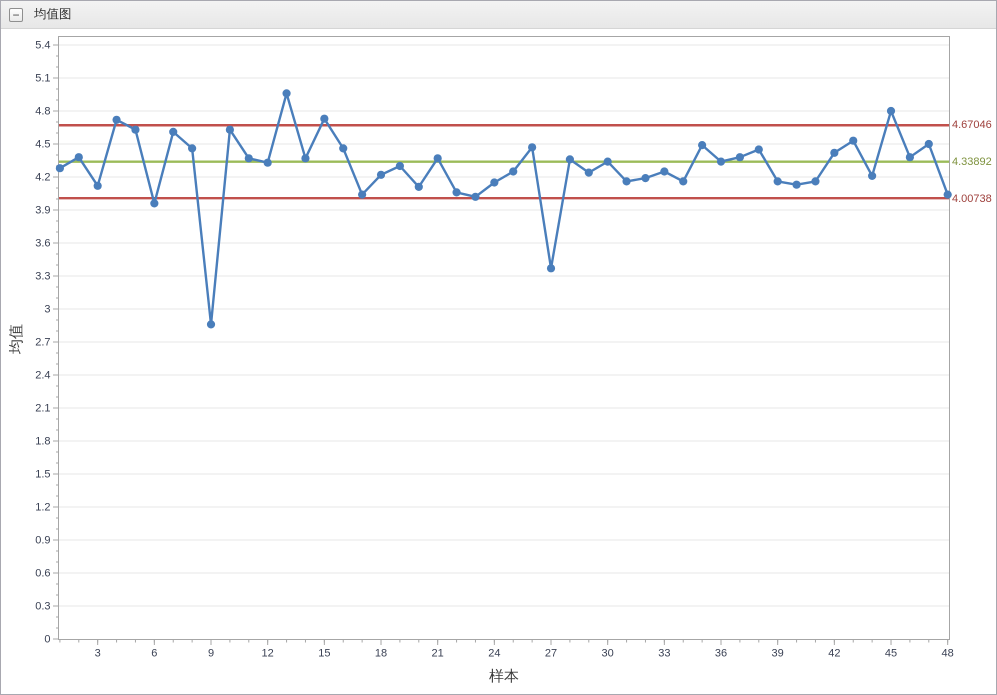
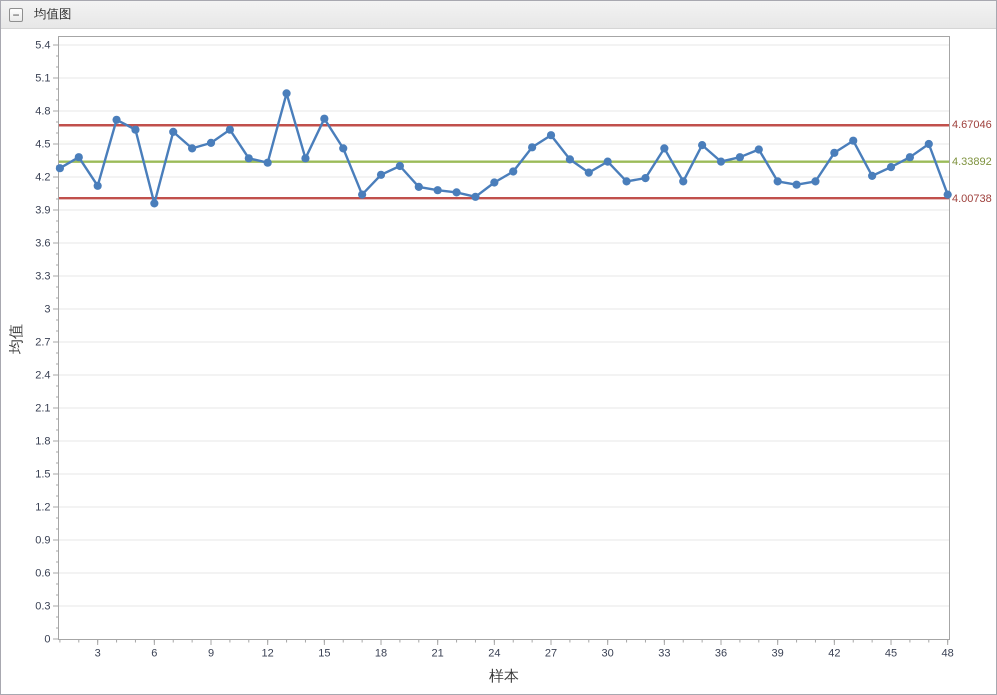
9: 2.86 -> 4.51
21: 4.37 -> 4.08
27: 3.37 -> 4.58
33: 4.25 -> 4.46
45: 4.80 -> 4.29
